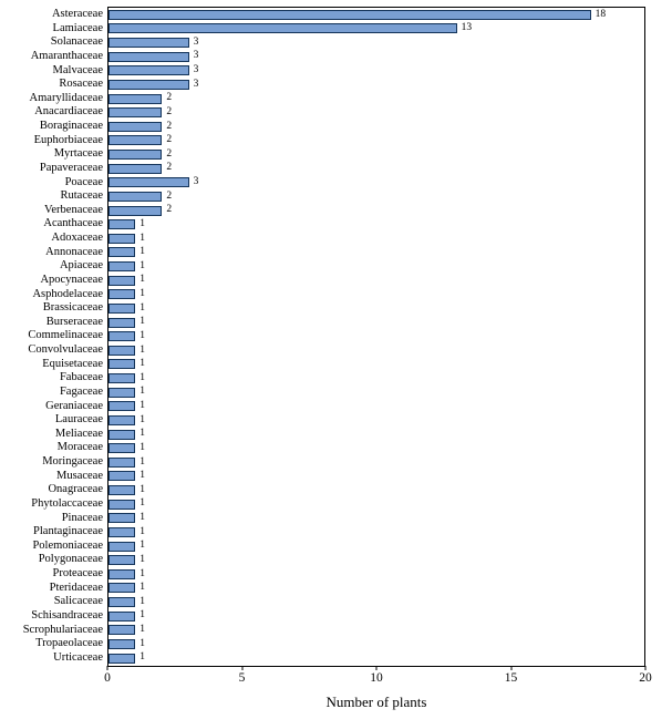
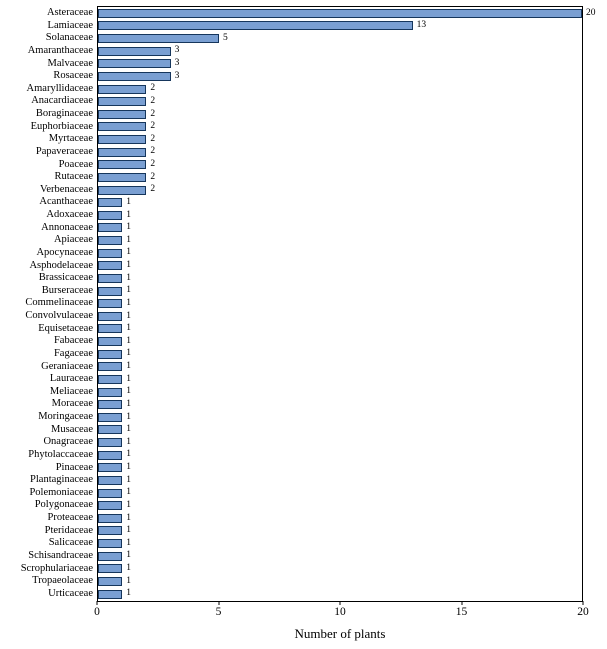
Asteraceae: 18 -> 20
Solanaceae: 3 -> 5
Poaceae: 3 -> 2
